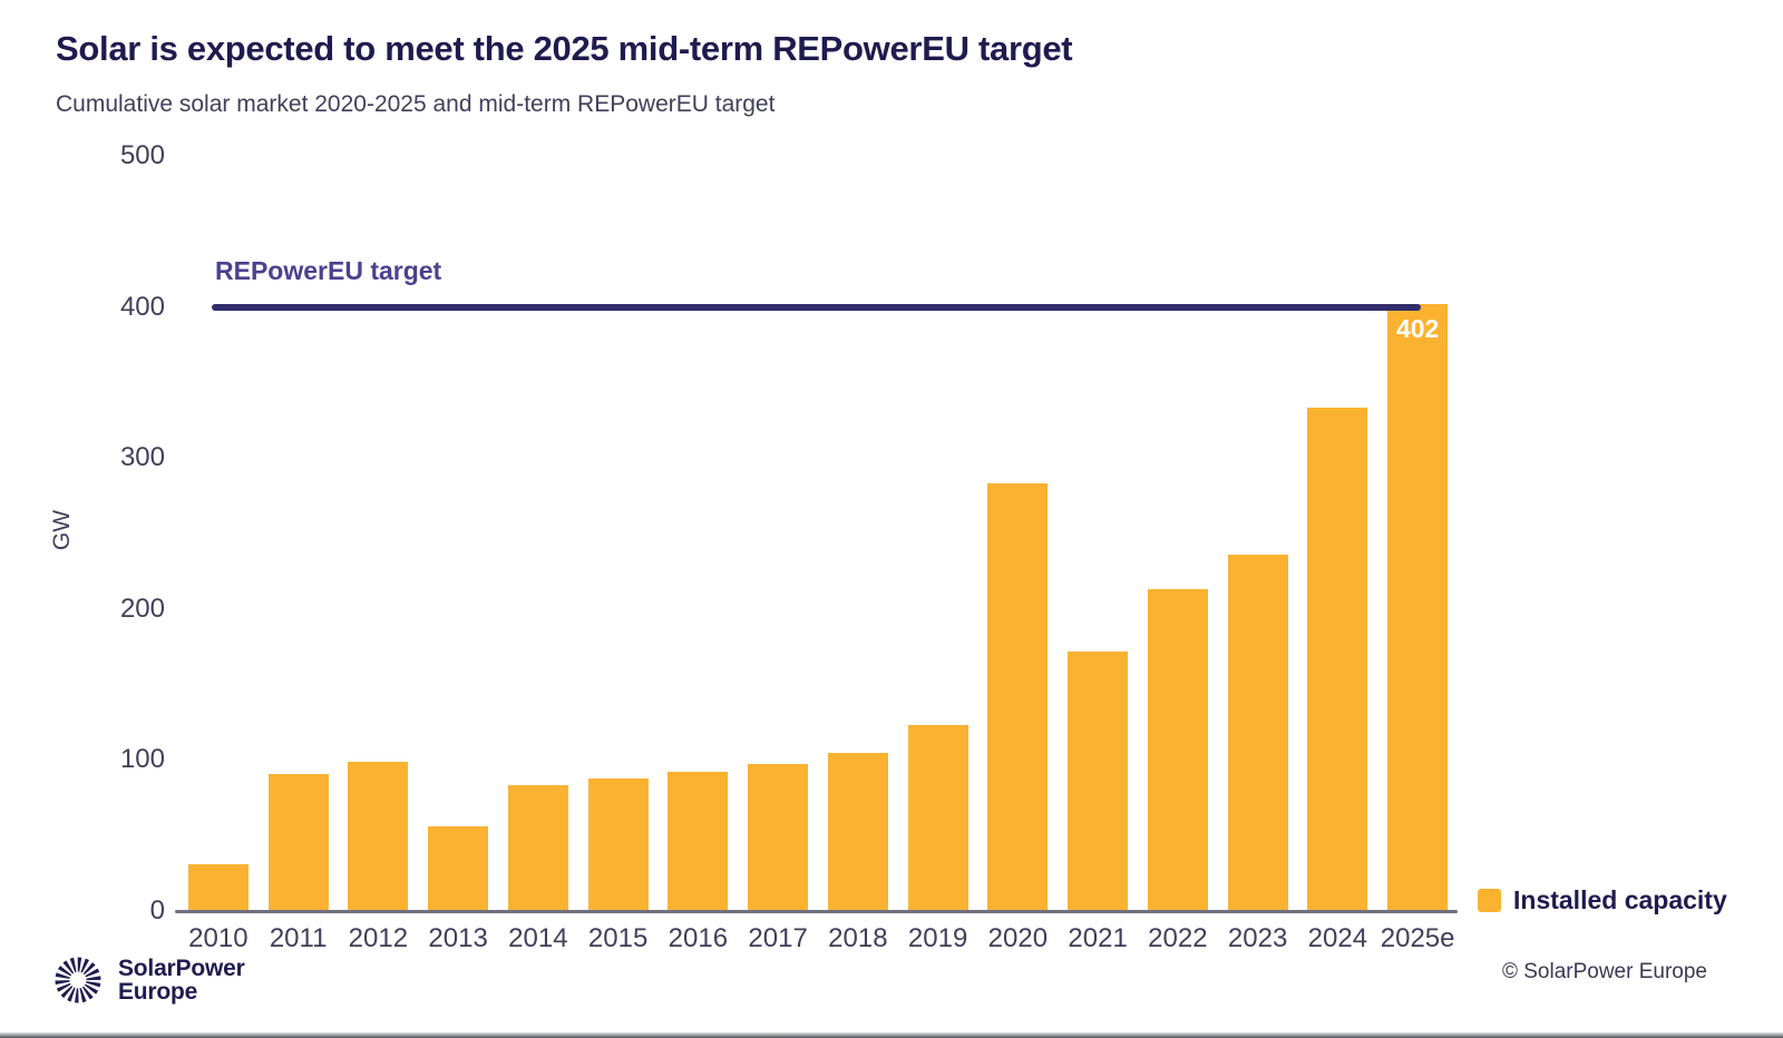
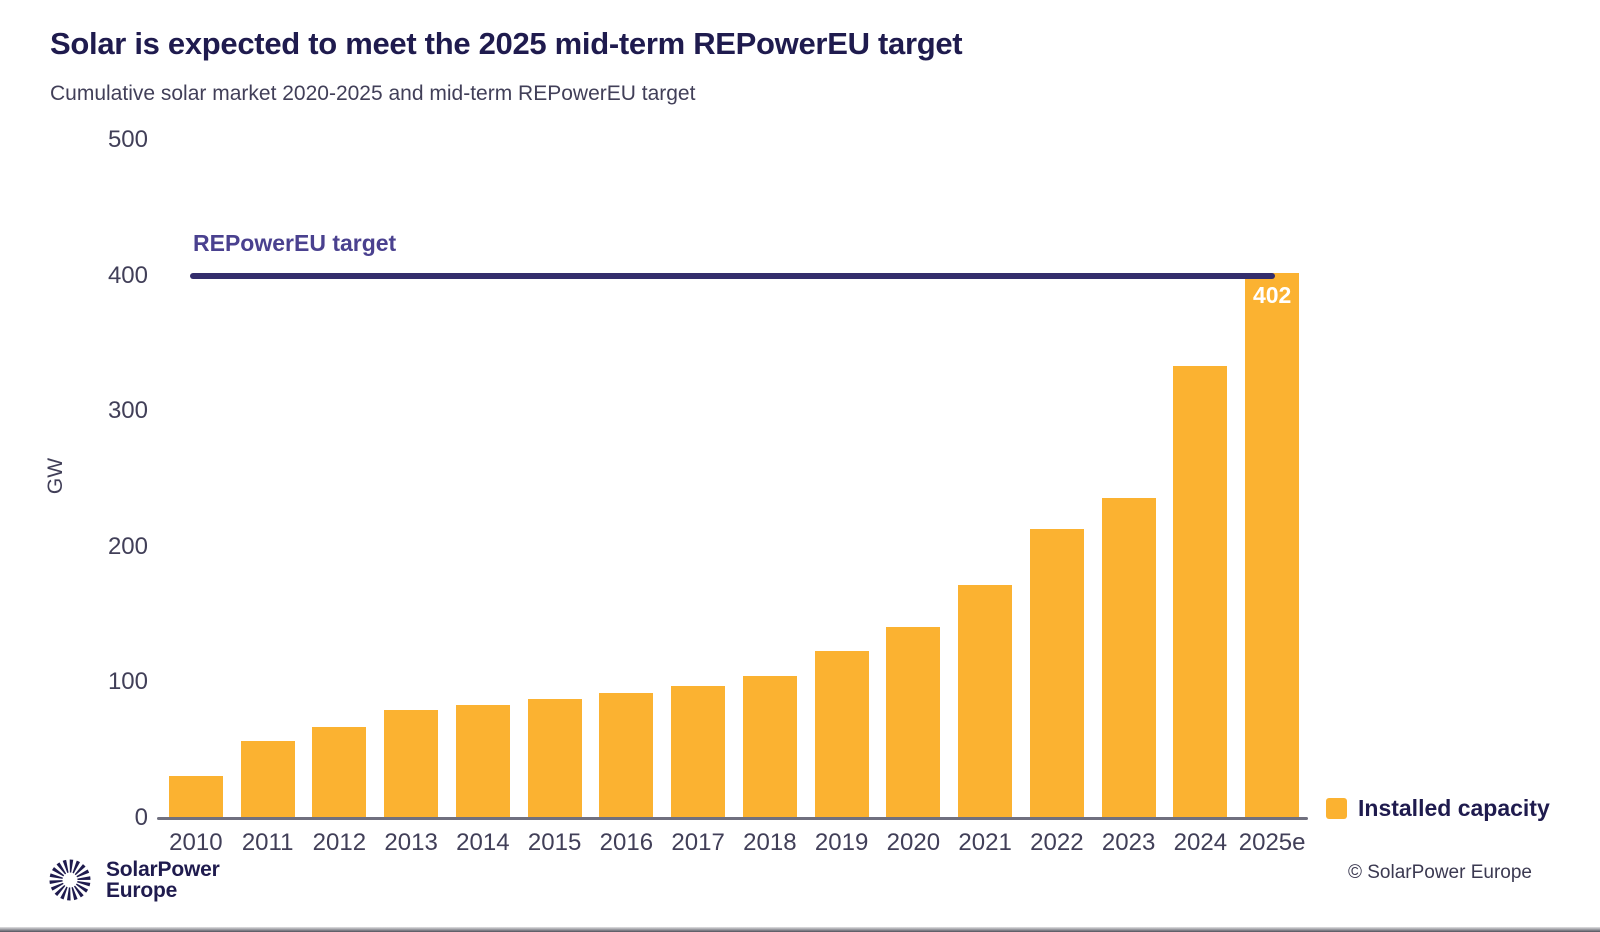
2011: 91 -> 57
2012: 99 -> 67
2013: 56 -> 80
2020: 283 -> 141
